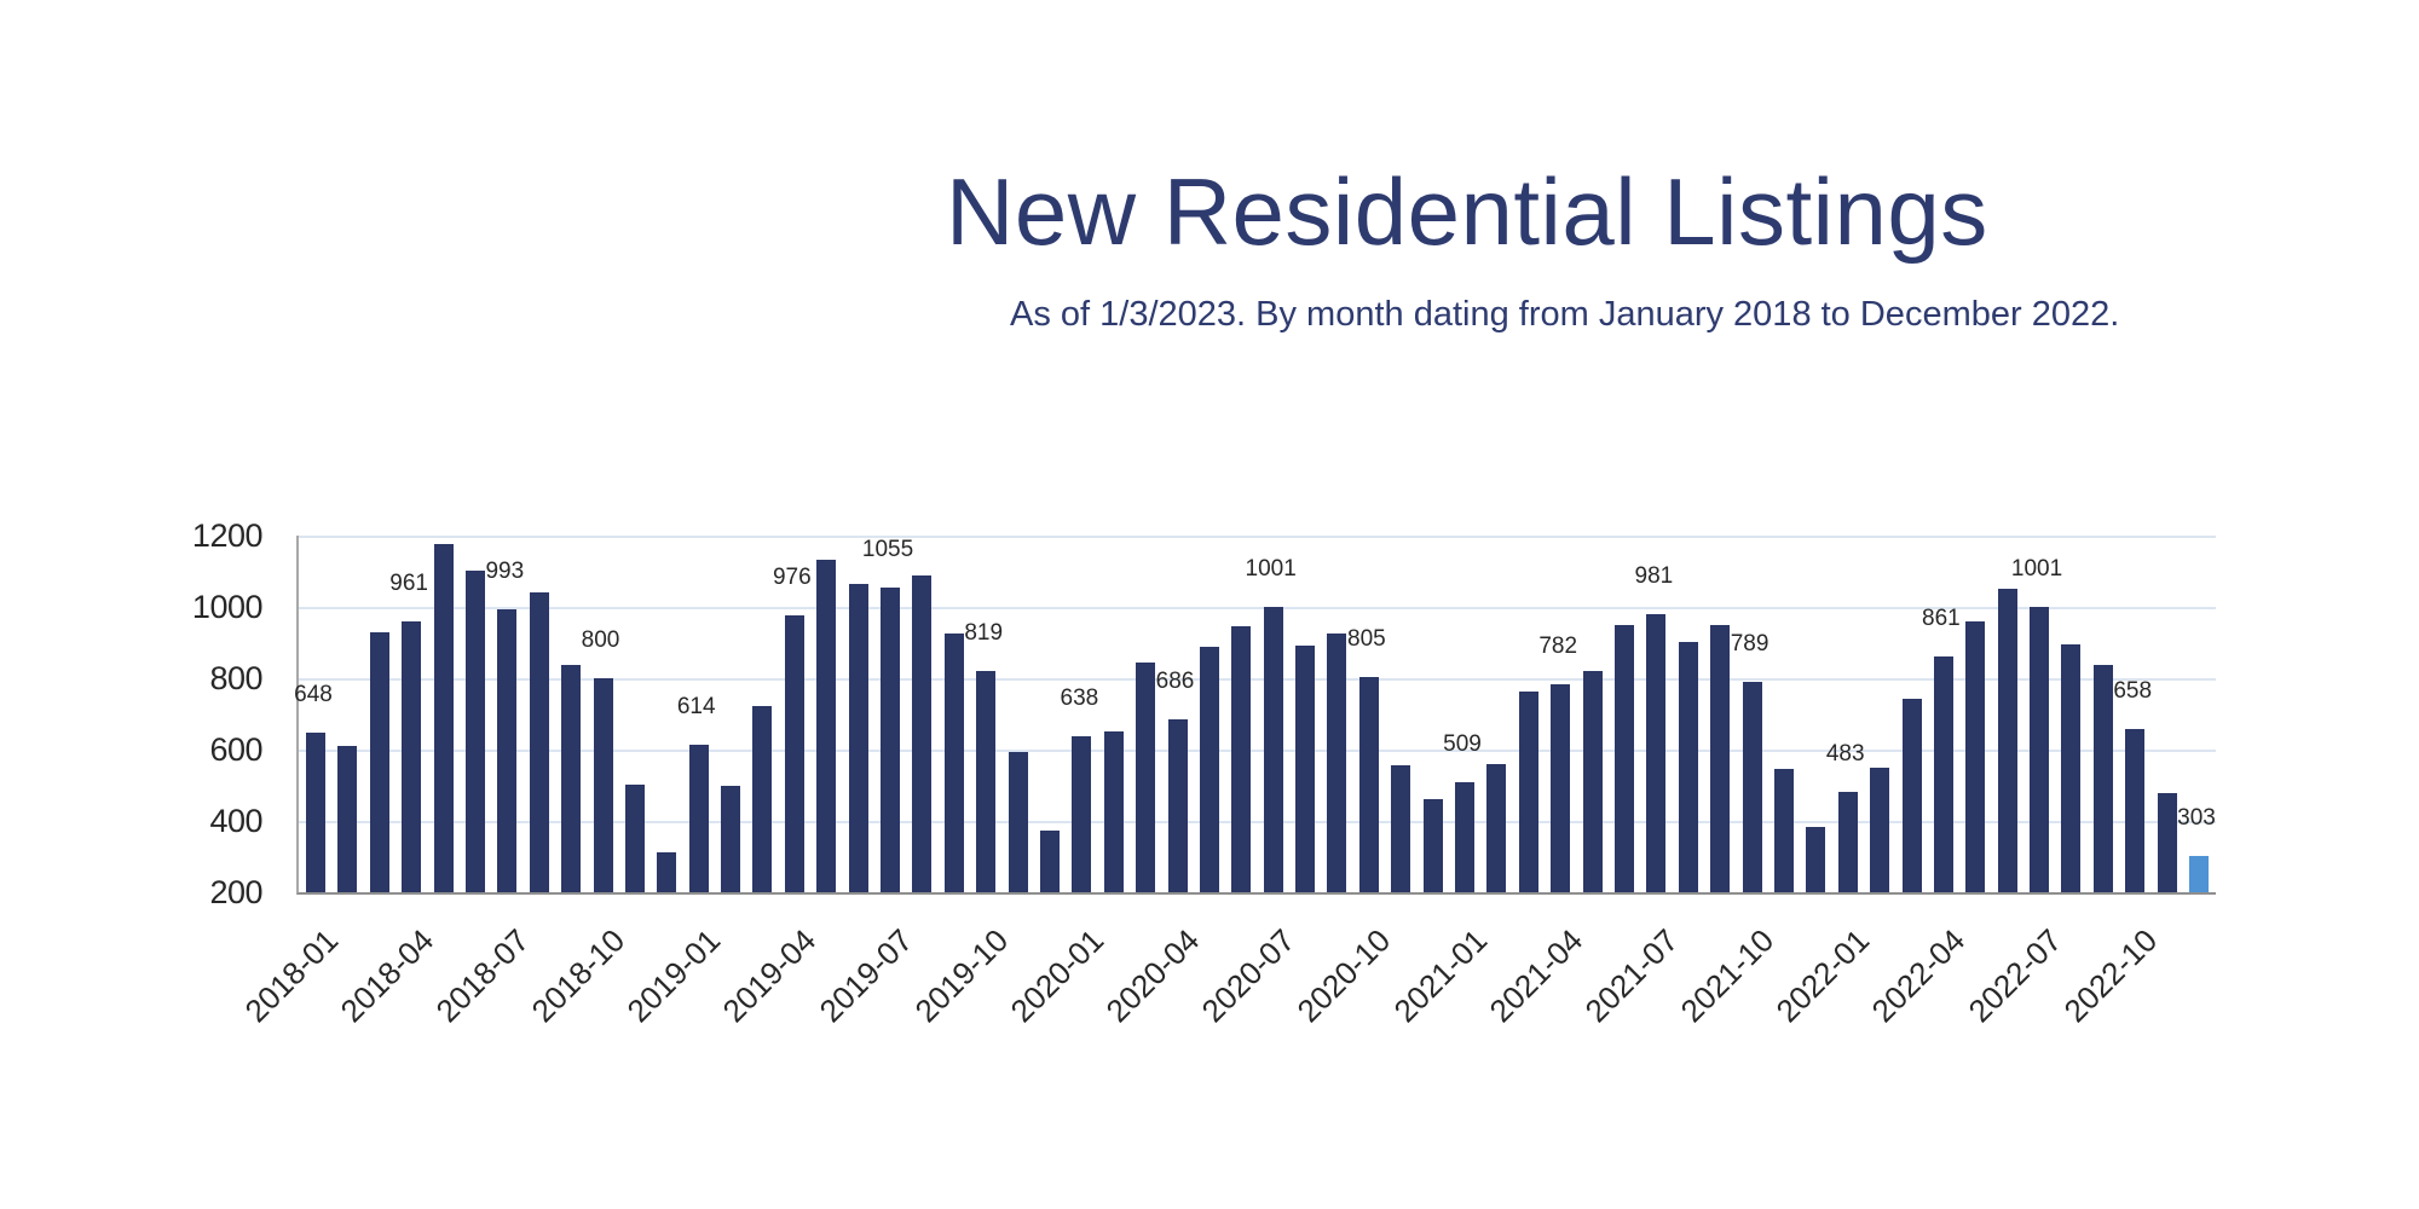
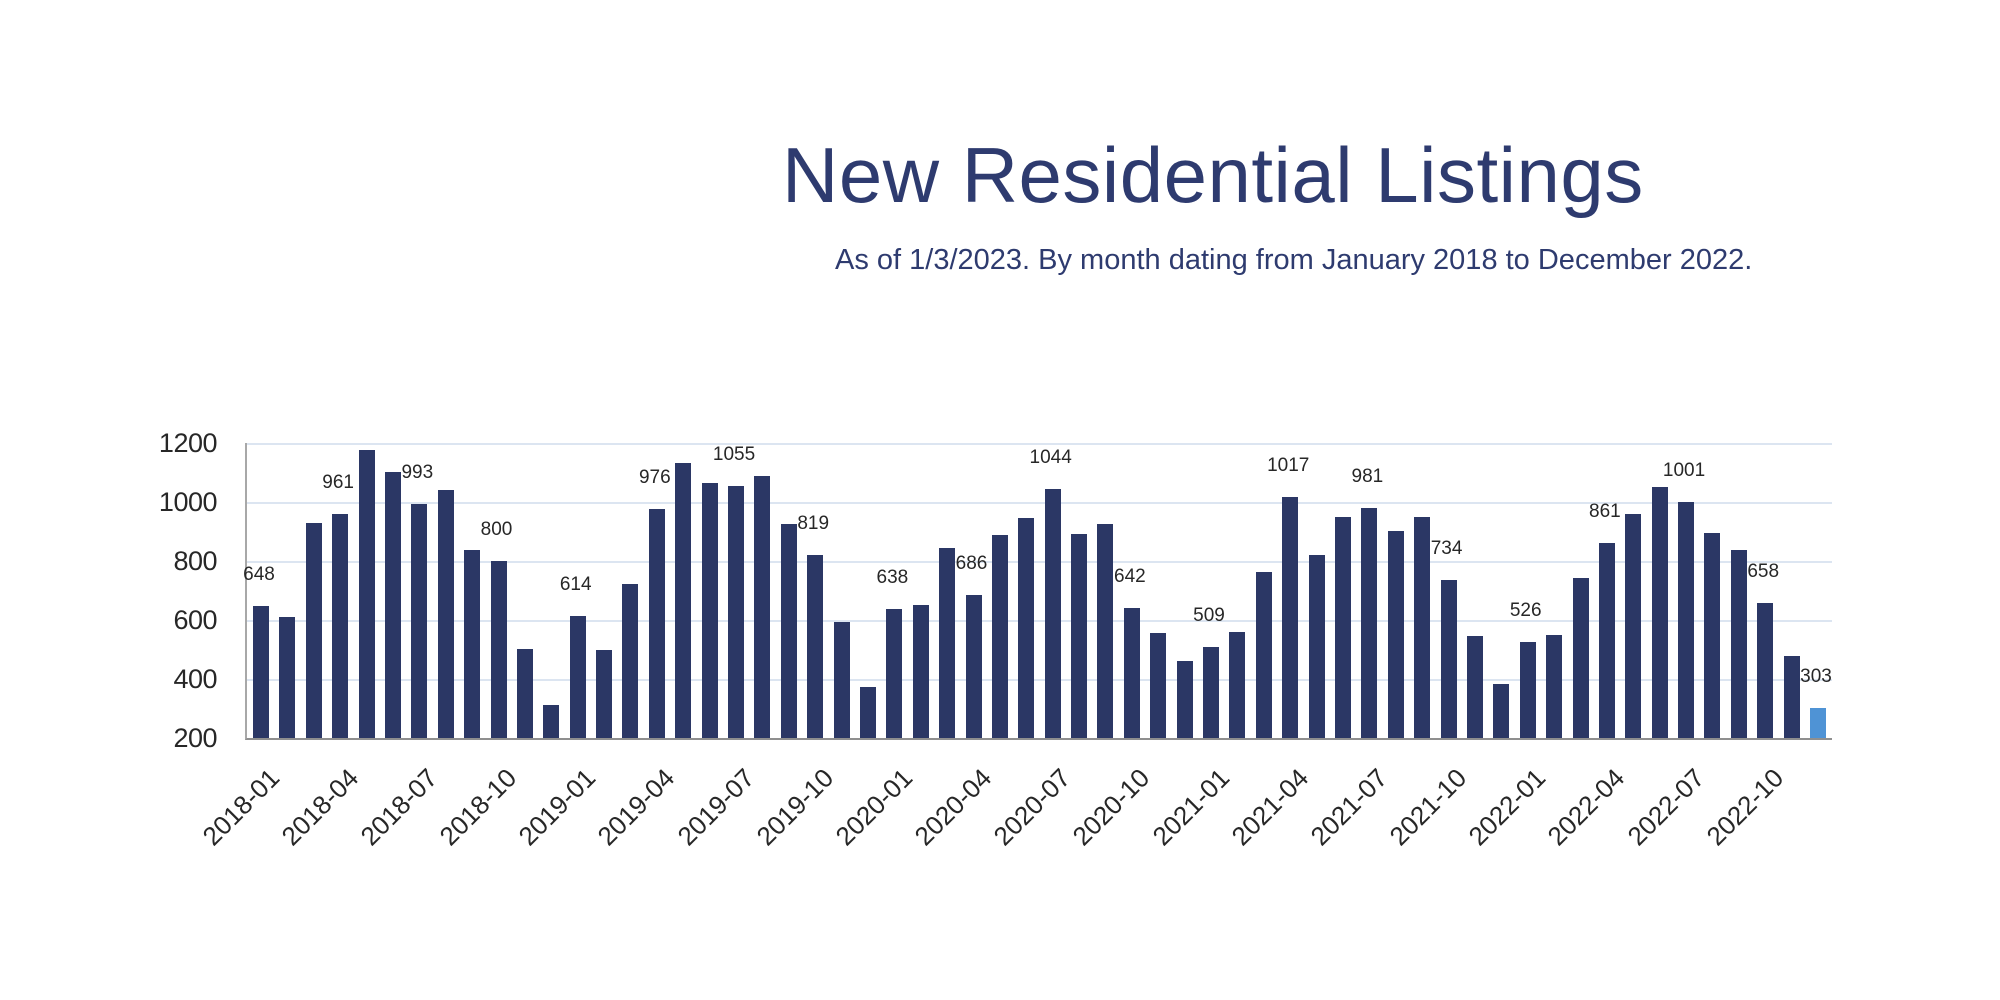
2020-07: 1001 -> 1044
2020-10: 805 -> 642
2021-04: 782 -> 1017
2021-10: 789 -> 734
2022-01: 483 -> 526
